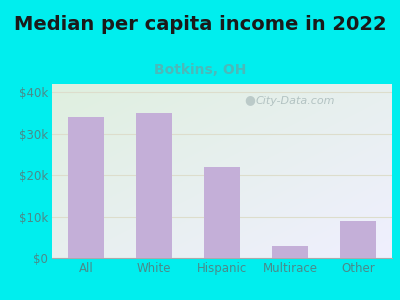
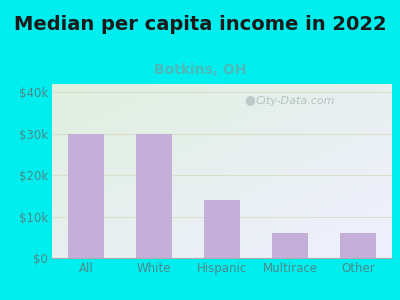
All: $34k -> $30k
White: $35k -> $30k
Hispanic: $22k -> $14k
Multirace: $3k -> $6k
Other: $9k -> $6k
